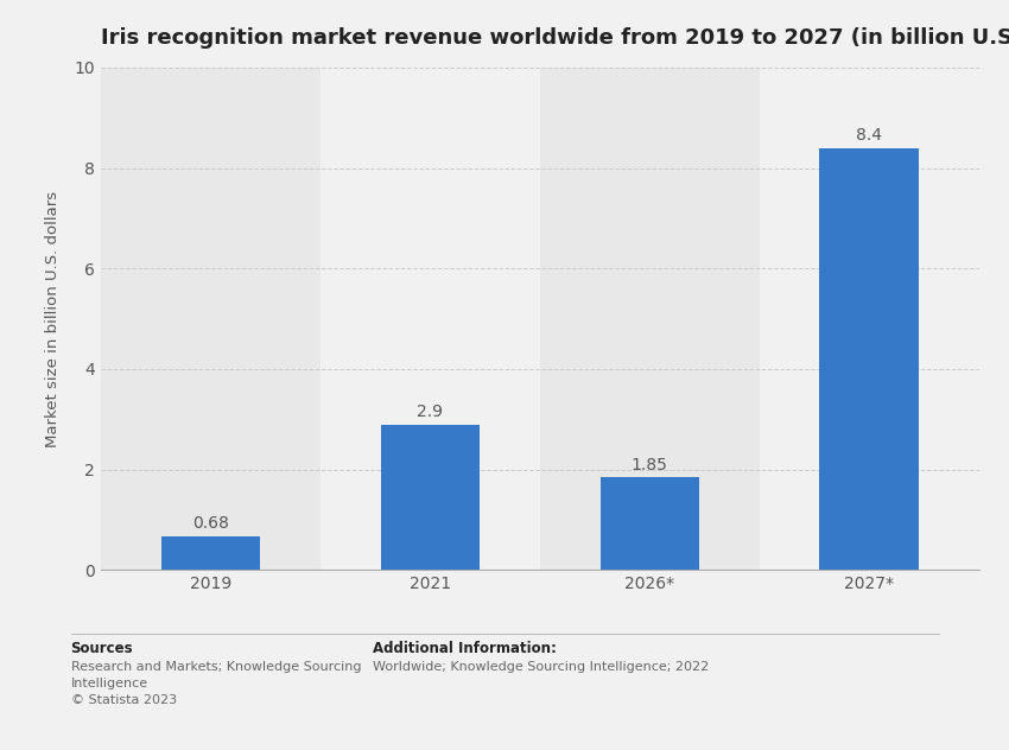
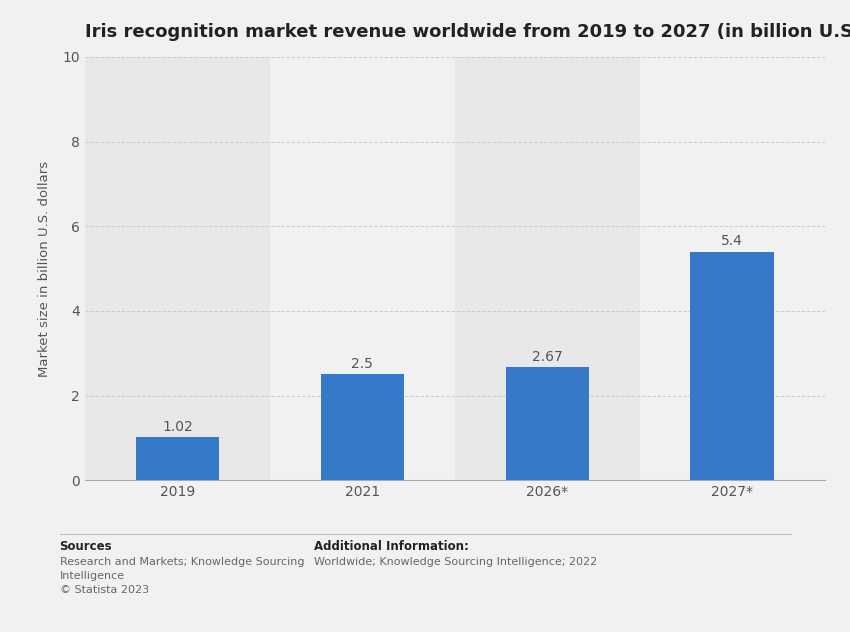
2019: 0.68 -> 1.02
2021: 2.9 -> 2.5
2026*: 1.85 -> 2.67
2027*: 8.4 -> 5.4
